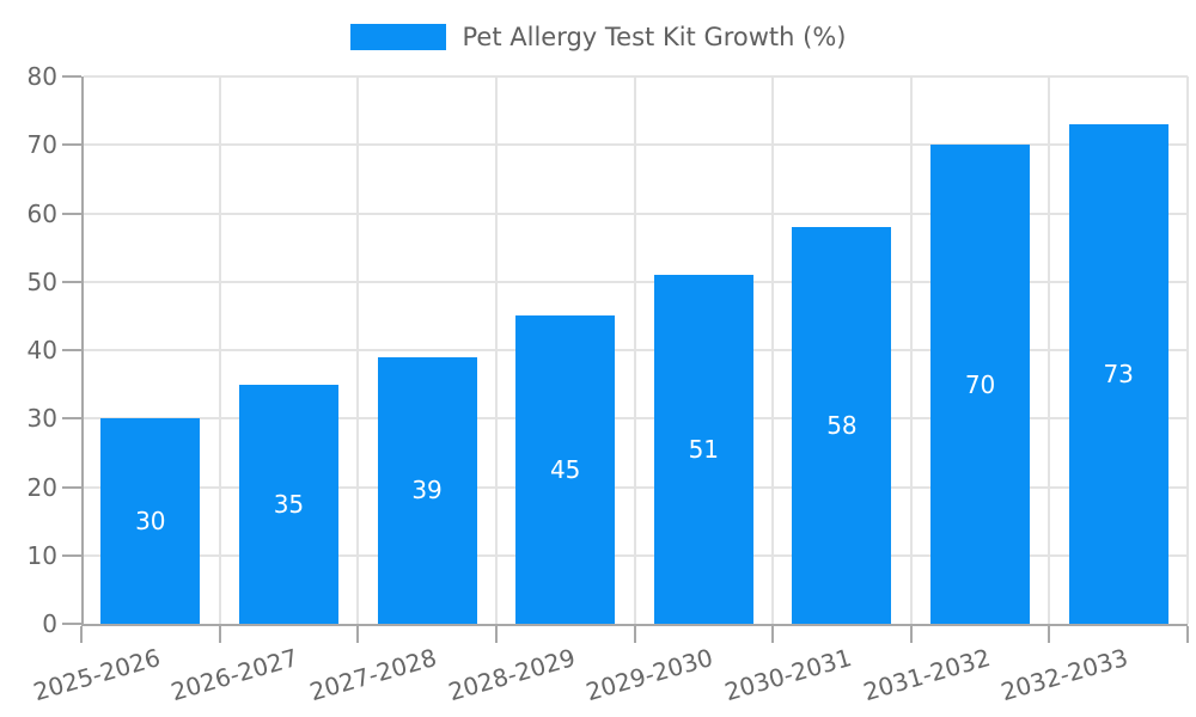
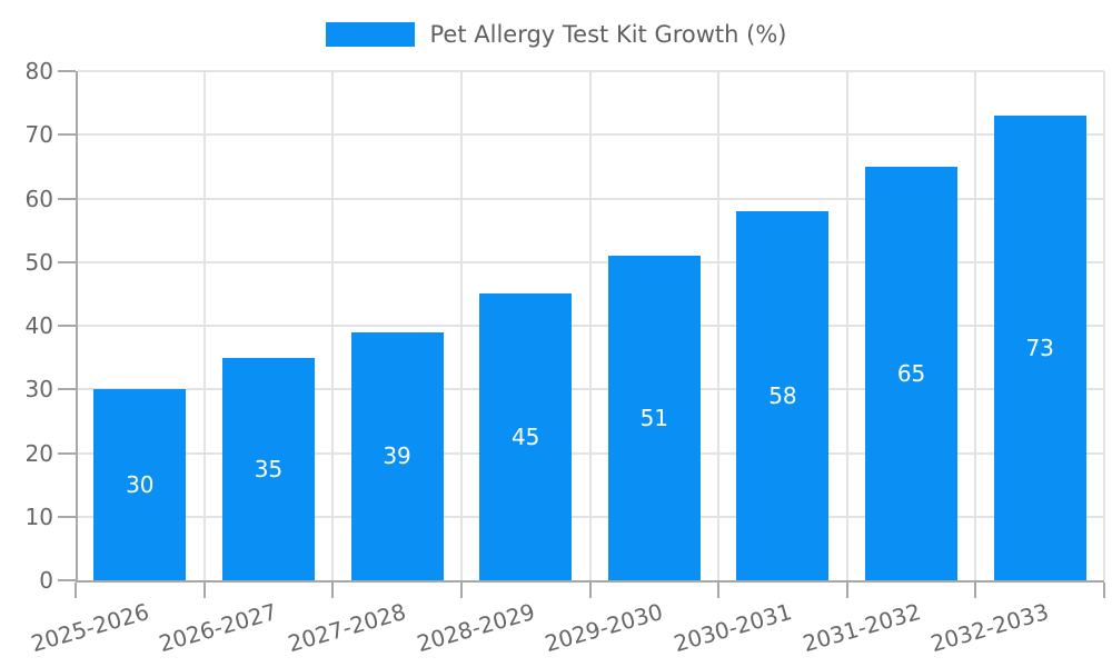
2031-2032: 70 -> 65
